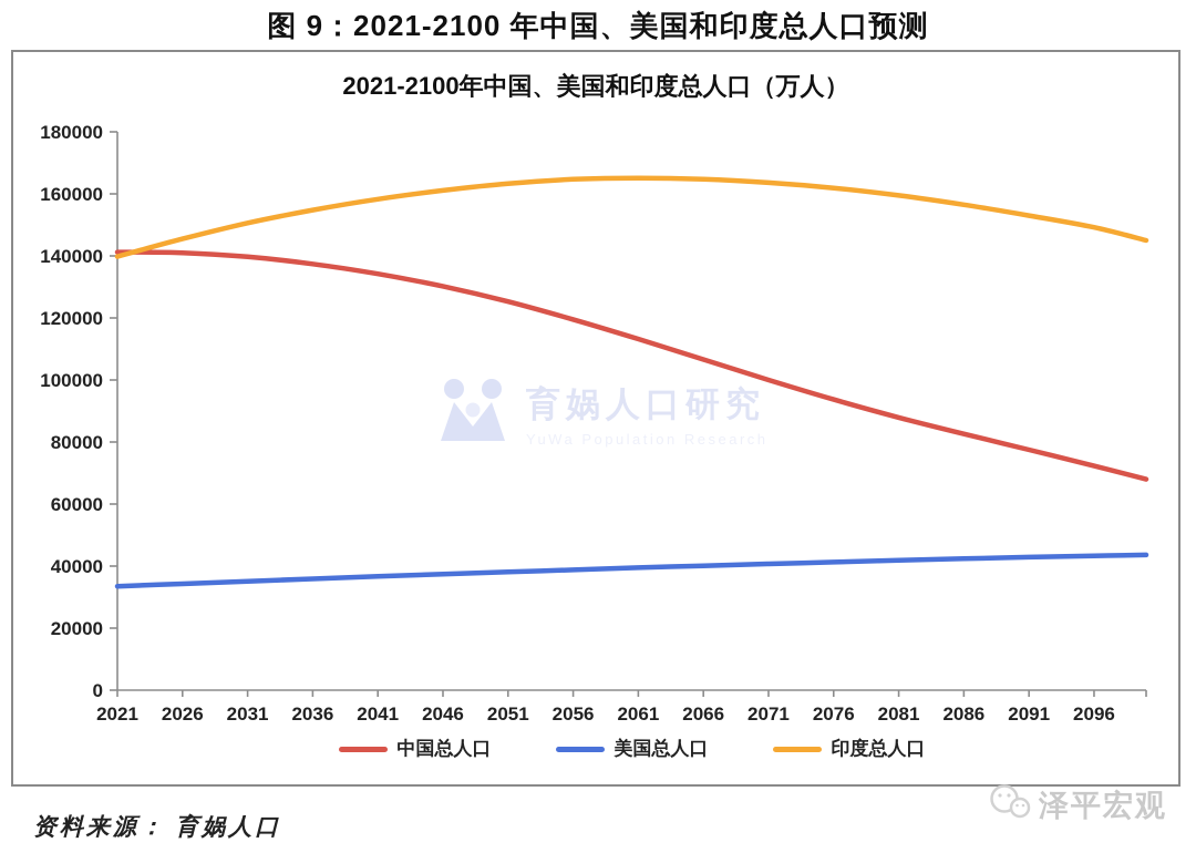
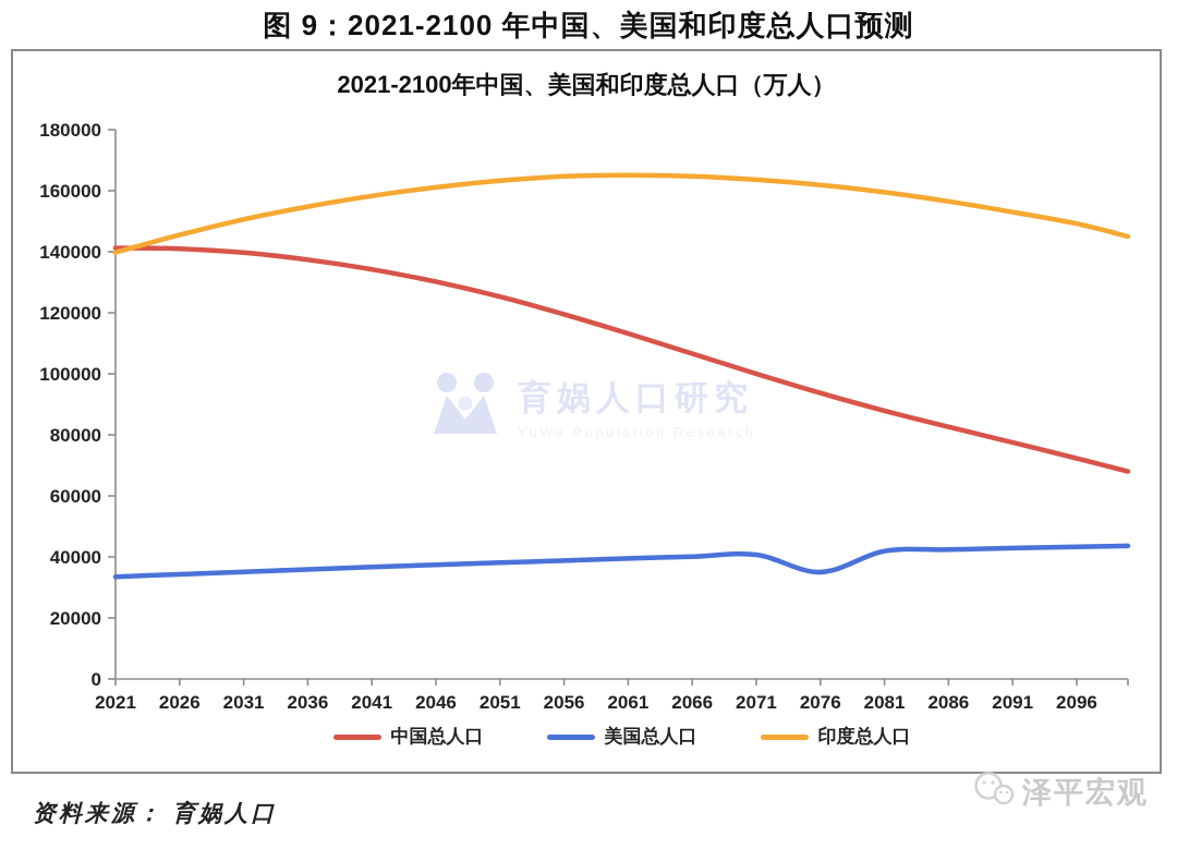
美国总人口/2076: 41000 -> 35000
